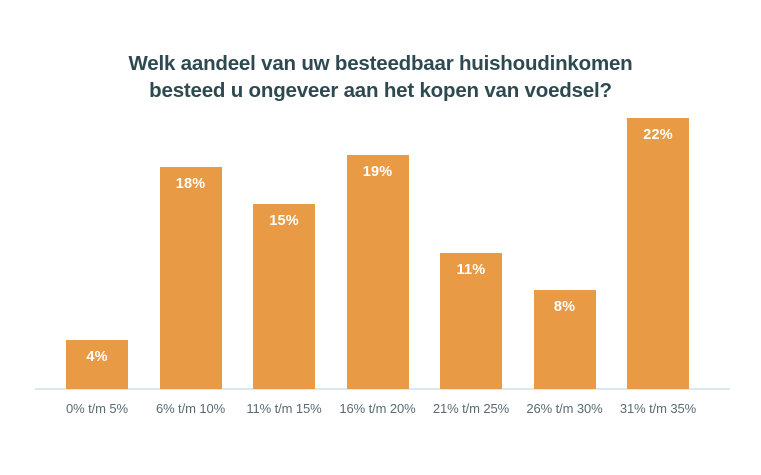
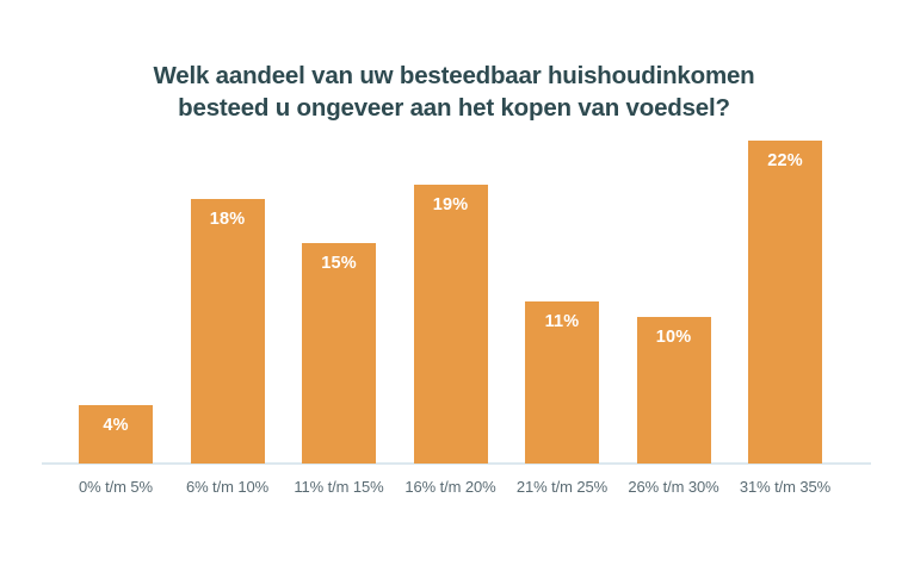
26% t/m 30%: 8% -> 10%
